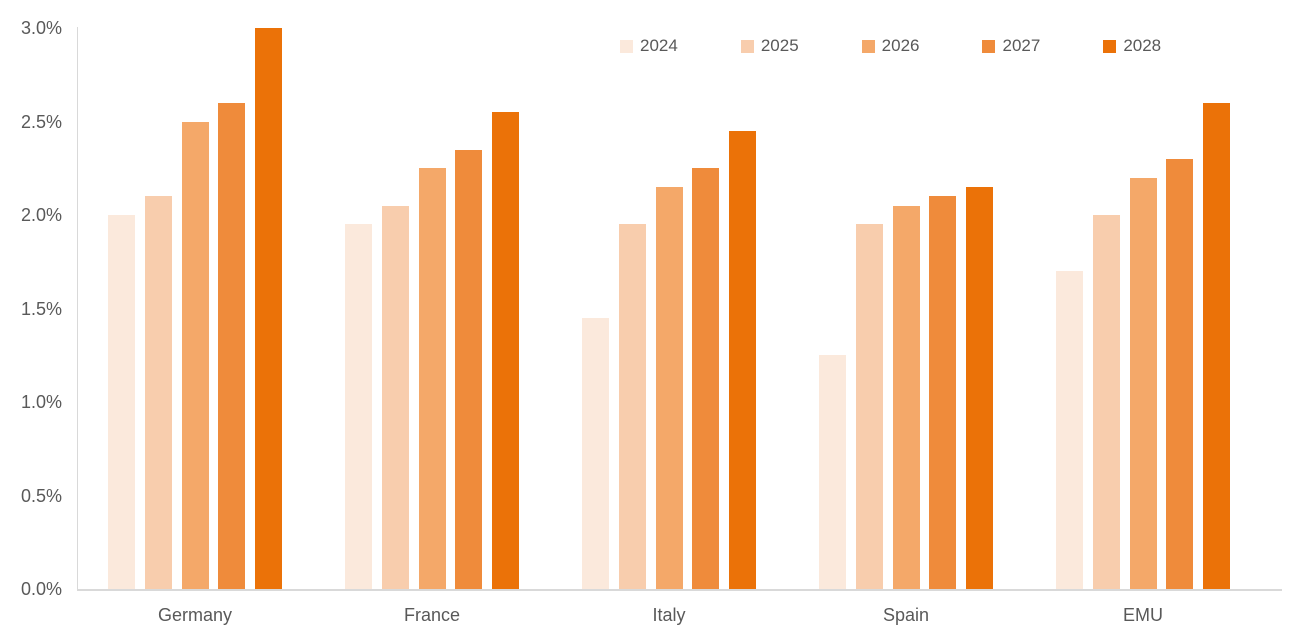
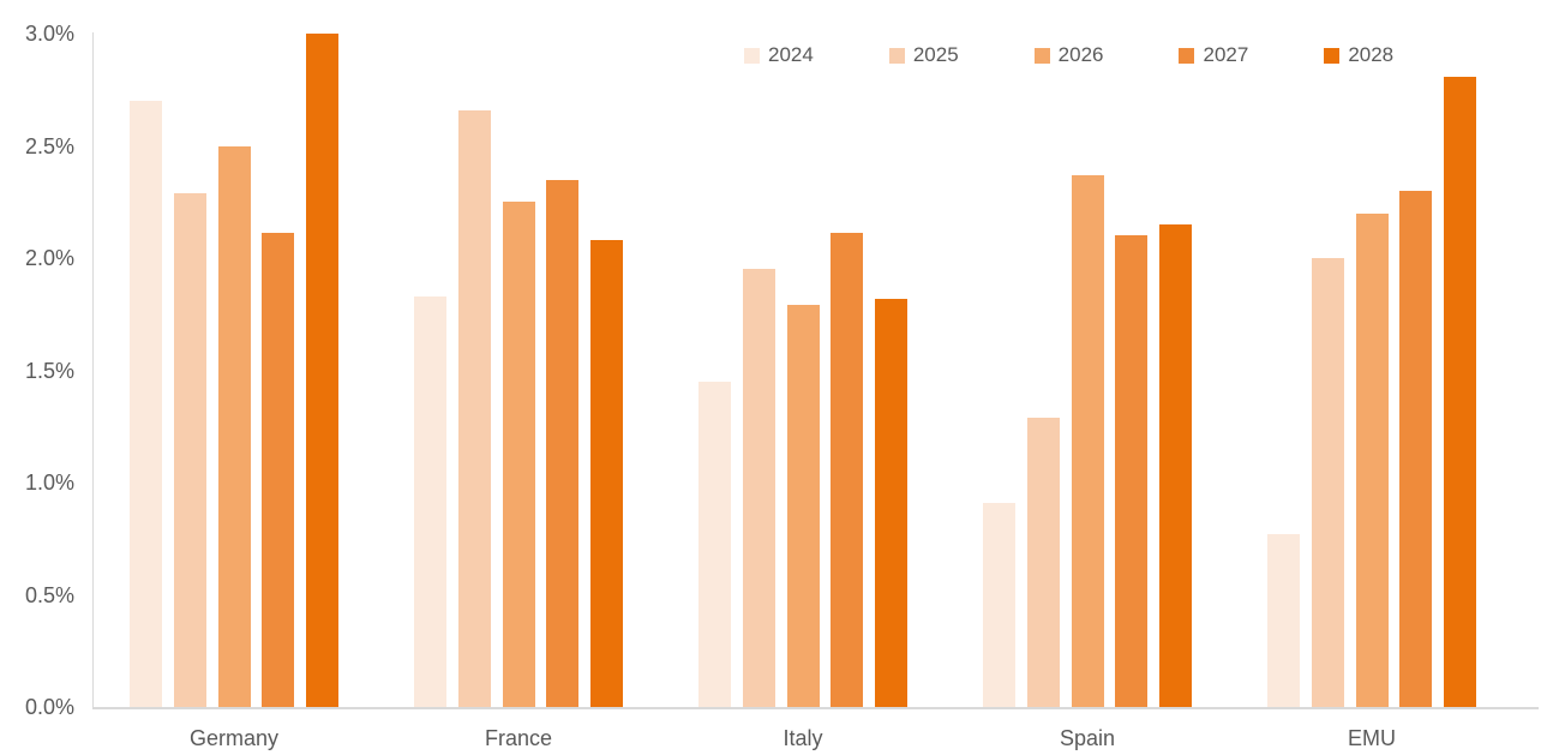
2024/Germany: 2.00% -> 2.70%
2025/Germany: 2.10% -> 2.29%
2027/Germany: 2.60% -> 2.11%
2024/France: 1.95% -> 1.83%
2025/France: 2.05% -> 2.66%
2028/France: 2.55% -> 2.08%
2026/Italy: 2.15% -> 1.79%
2027/Italy: 2.25% -> 2.11%
2028/Italy: 2.45% -> 1.82%
2024/Spain: 1.25% -> 0.91%
2025/Spain: 1.95% -> 1.29%
2026/Spain: 2.05% -> 2.37%
2024/EMU: 1.70% -> 0.77%
2028/EMU: 2.60% -> 2.81%
